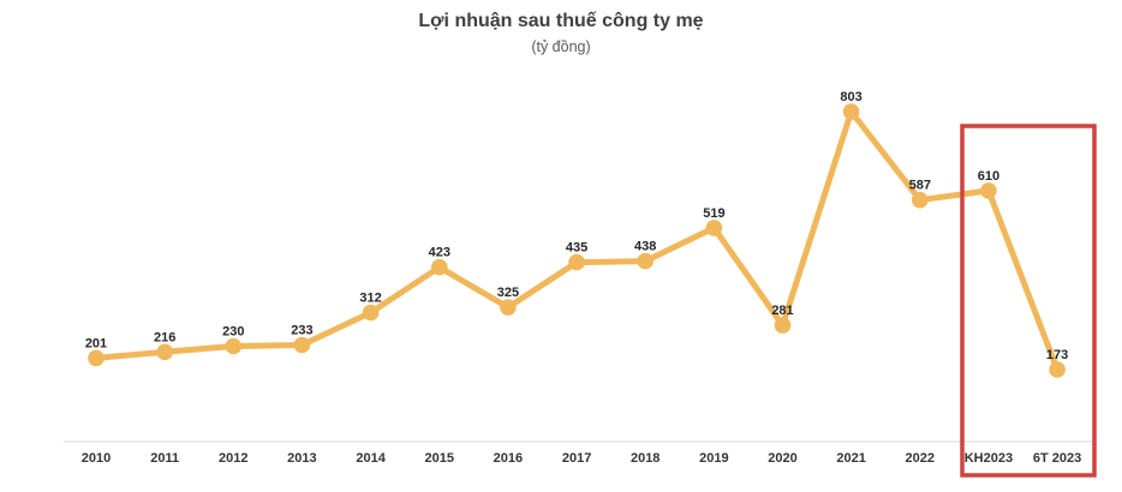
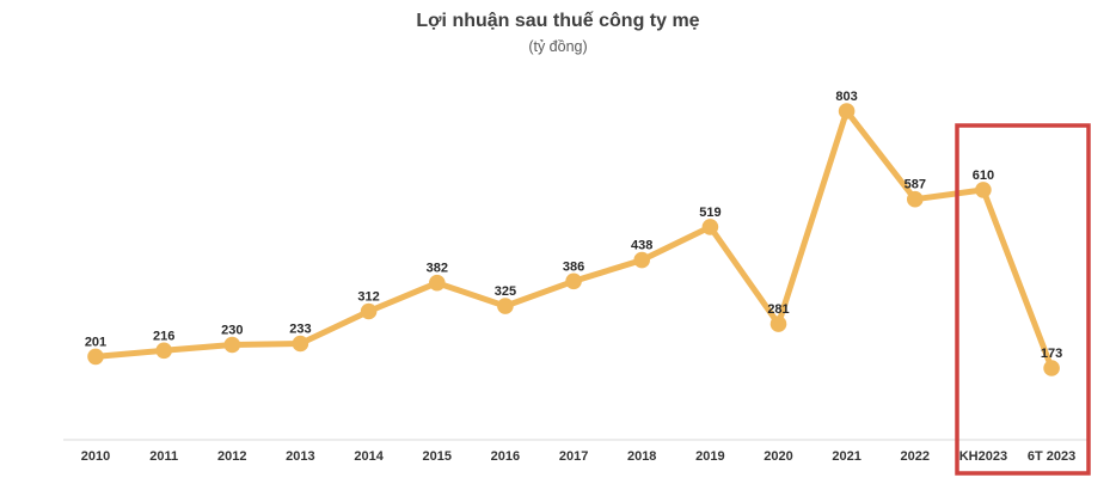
2015: 423 -> 382
2017: 435 -> 386
